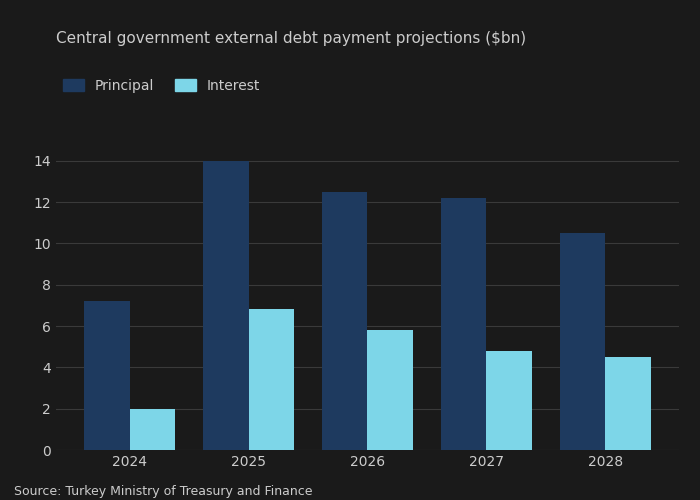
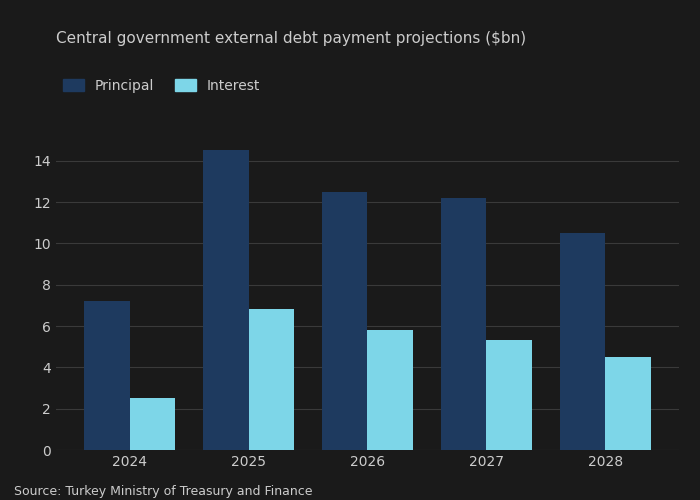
Interest/2024: 2.0 -> 2.5
Principal/2025: 14.0 -> 14.5
Interest/2027: 4.8 -> 5.3
